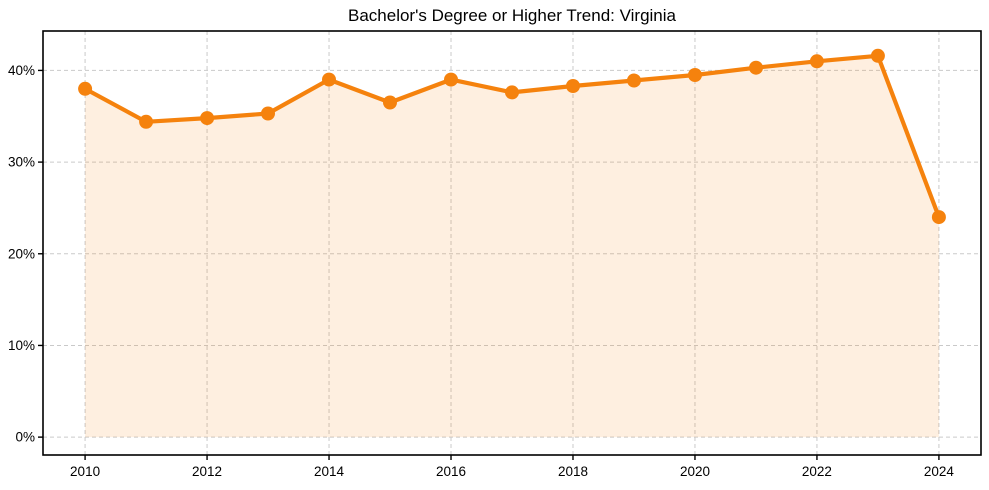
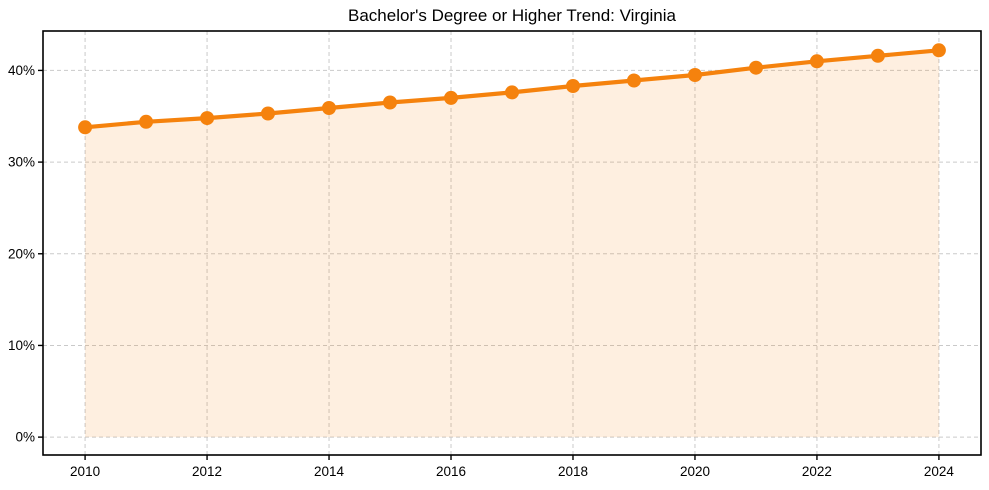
2010: 38% -> 34%
2014: 39% -> 36%
2016: 39% -> 37%
2024: 24% -> 42%
